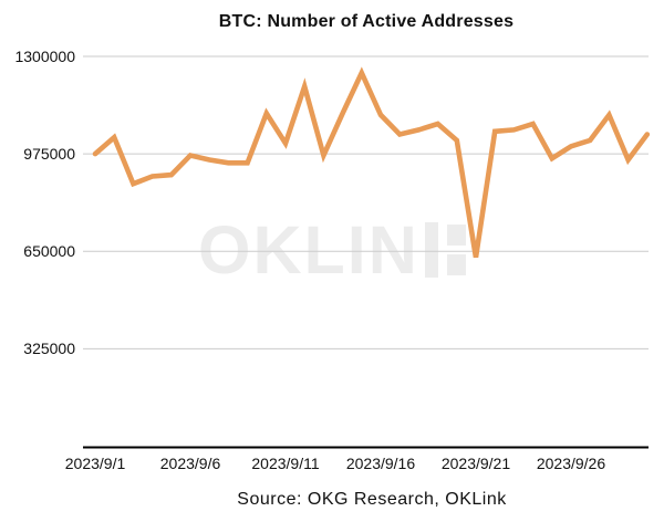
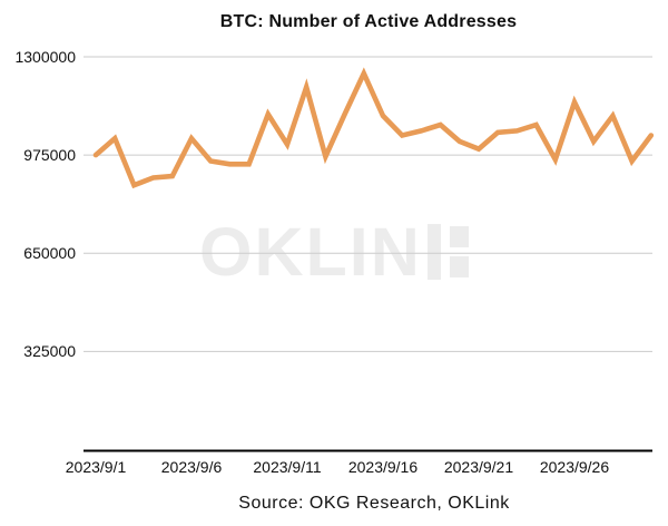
2023/9/6: 970000 -> 1030000
2023/9/21: 630000 -> 1000000
2023/9/26: 1000000 -> 1150000
